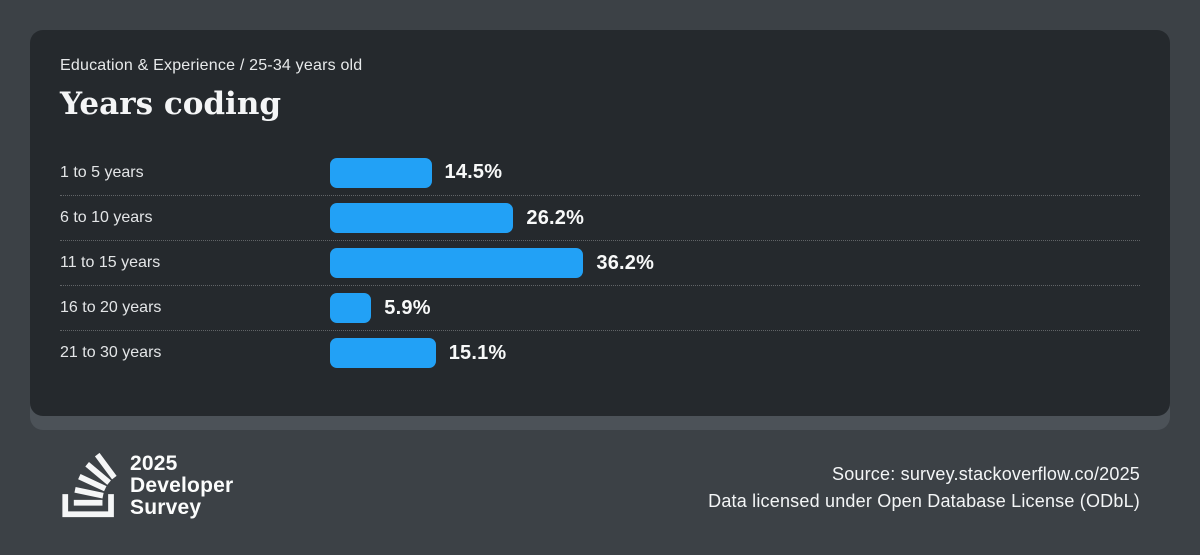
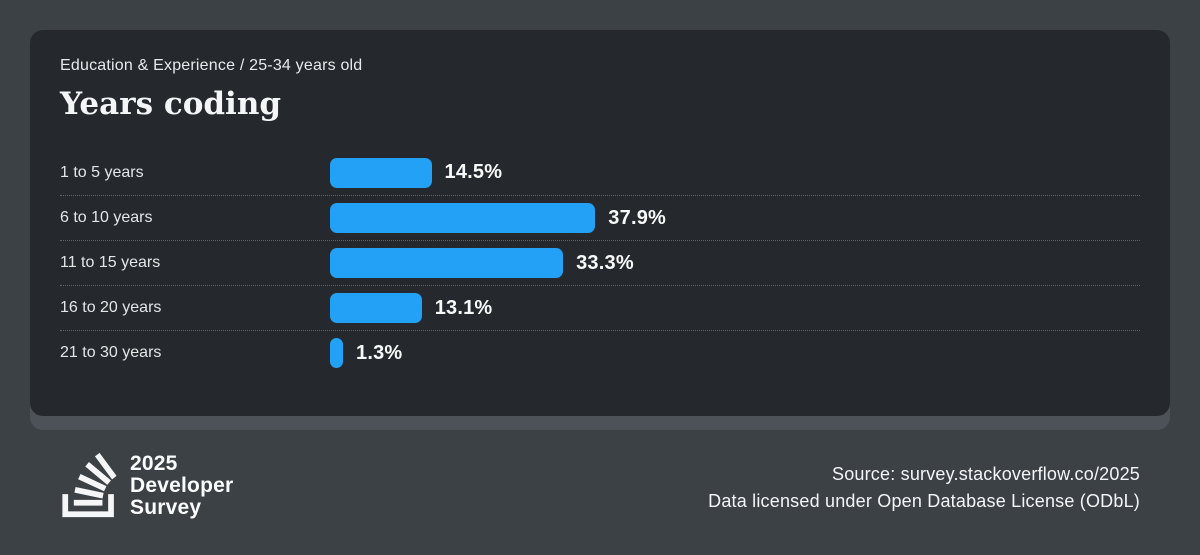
6 to 10 years: 26.2% -> 37.9%
11 to 15 years: 36.2% -> 33.3%
16 to 20 years: 5.9% -> 13.1%
21 to 30 years: 15.1% -> 1.3%
